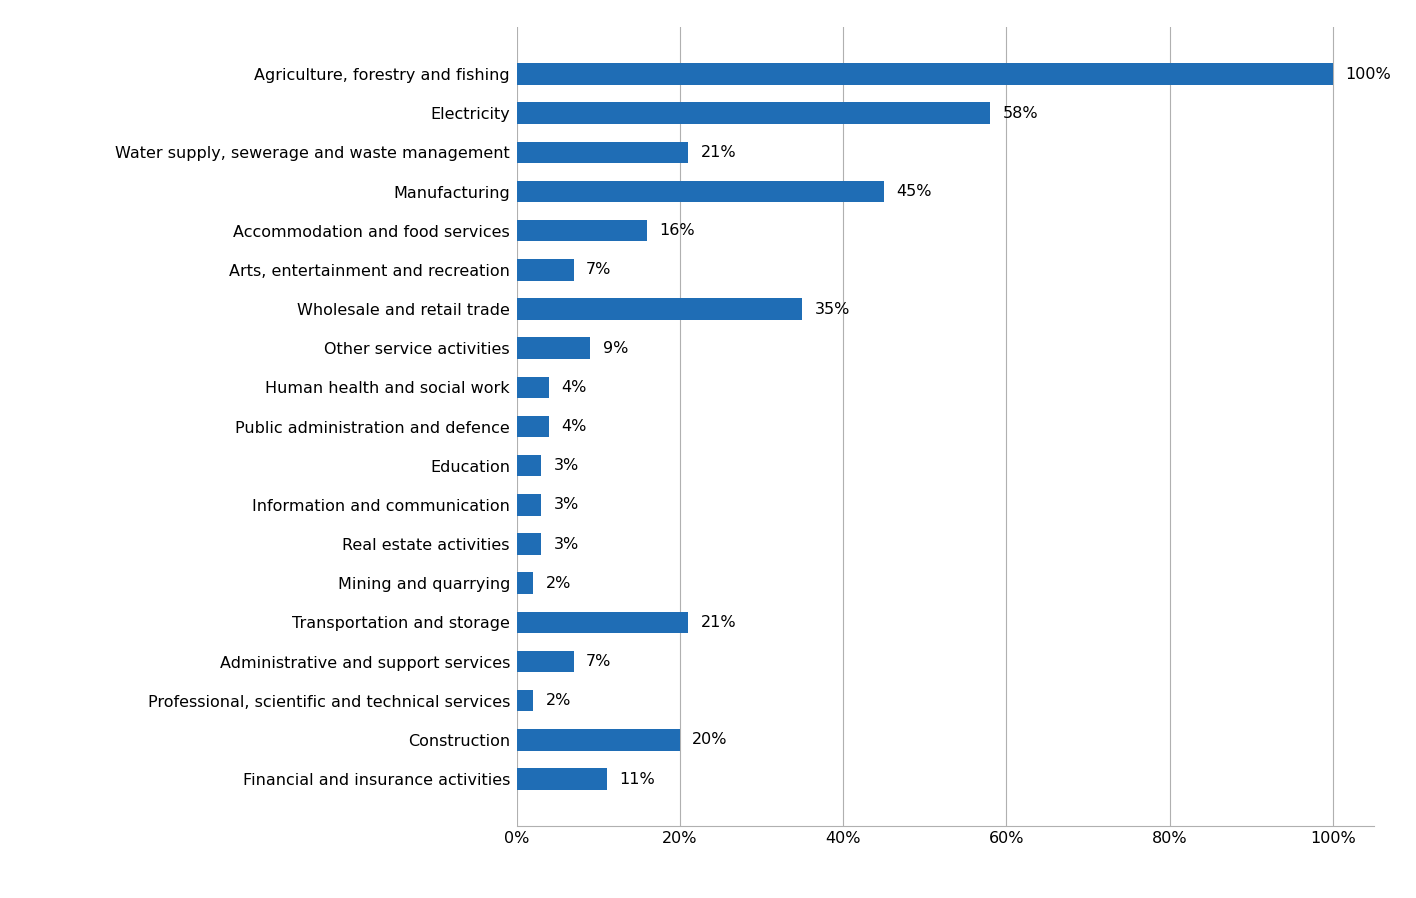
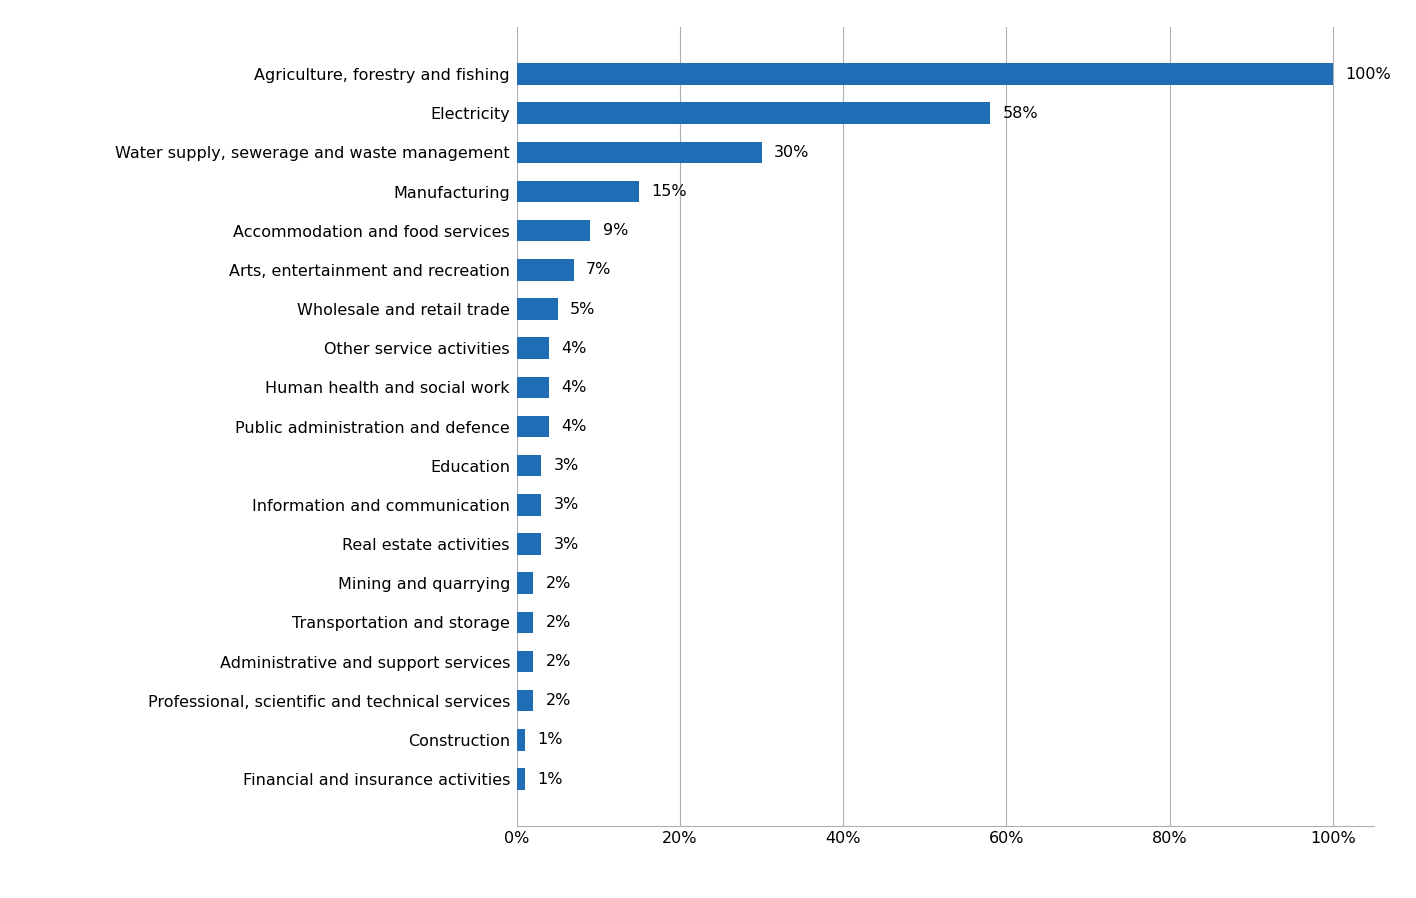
Water supply, sewerage and waste management: 21% -> 30%
Manufacturing: 45% -> 15%
Accommodation and food services: 16% -> 9%
Wholesale and retail trade: 35% -> 5%
Other service activities: 9% -> 4%
Transportation and storage: 21% -> 2%
Administrative and support services: 7% -> 2%
Construction: 20% -> 1%
Financial and insurance activities: 11% -> 1%
